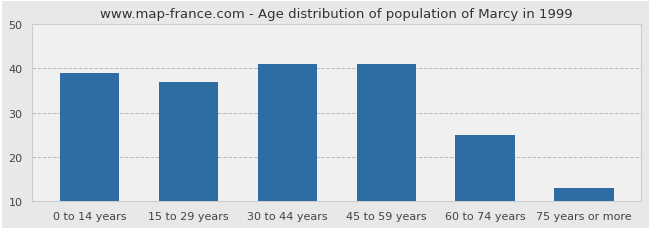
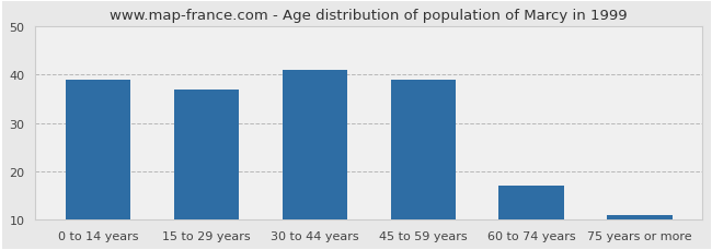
45 to 59 years: 41 -> 39
60 to 74 years: 25 -> 17
75 years or more: 13 -> 11
